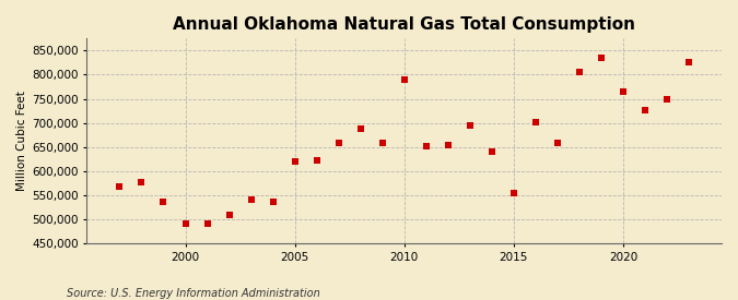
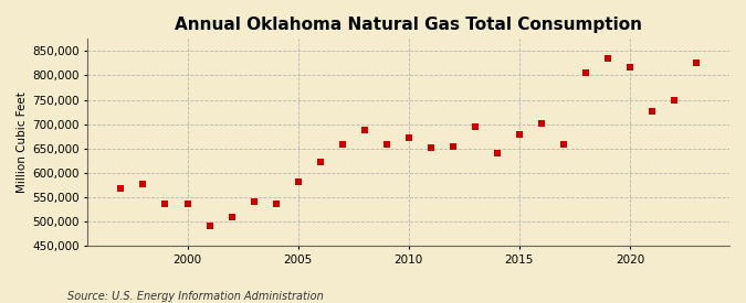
2000: 490,000 -> 537,000
2005: 620,000 -> 581,000
2010: 790,000 -> 673,000
2015: 555,000 -> 678,000
2020: 765,000 -> 817,000
